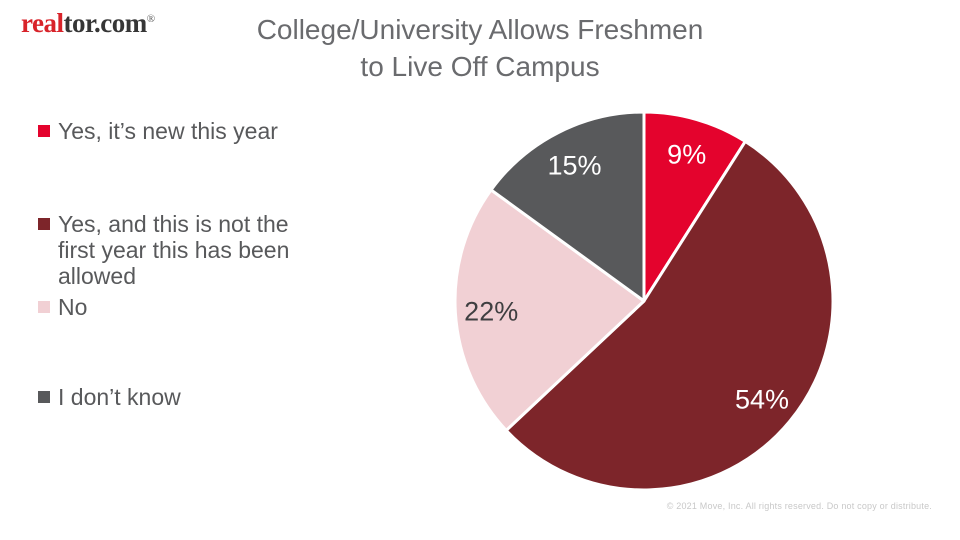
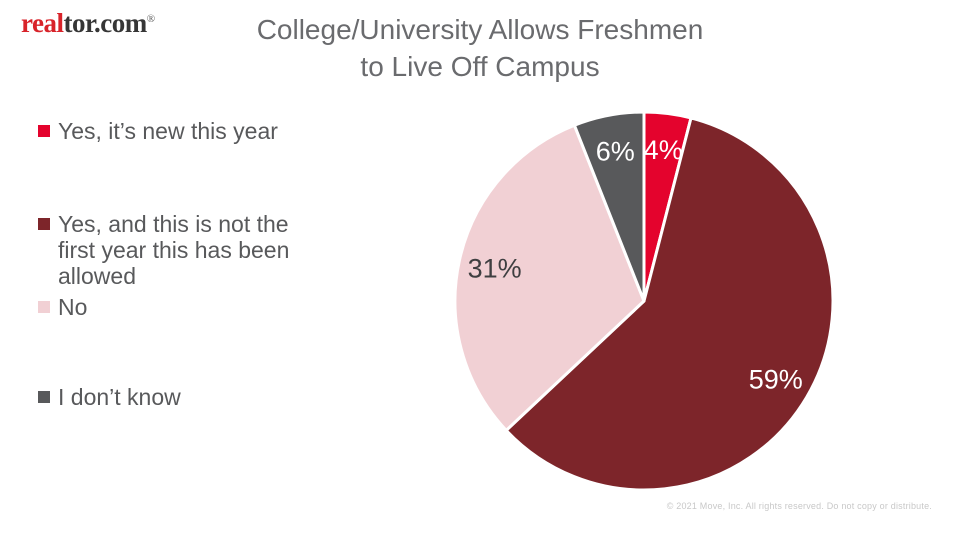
Yes, it’s new this year: 9% -> 4%
Yes, and this is not the first year this has been allowed: 54% -> 59%
No: 22% -> 31%
I don’t know: 15% -> 6%
